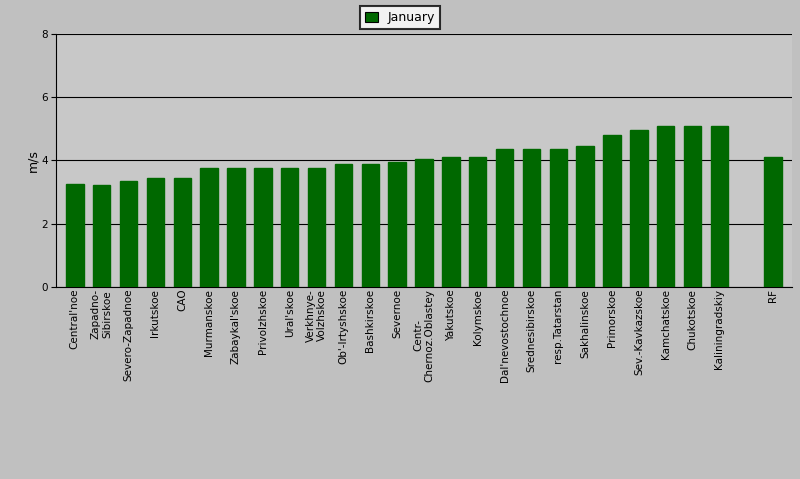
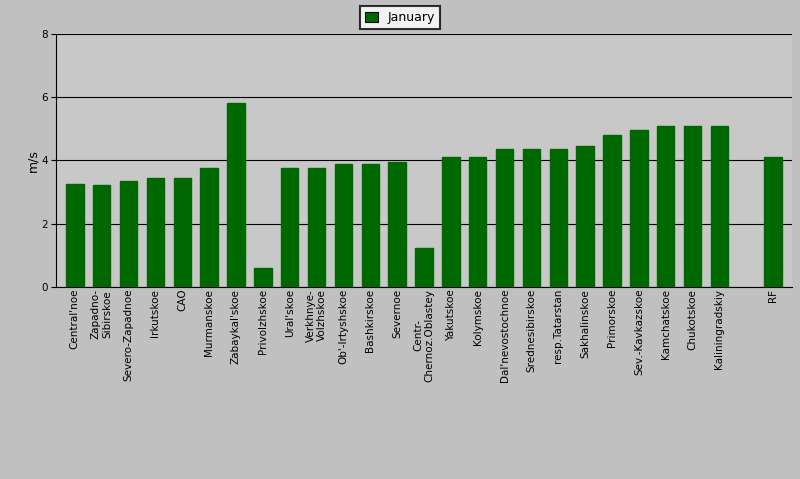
Zabaykal'skoe: 3.77 -> 5.80
Privolzhskoe: 3.77 -> 0.60
Centr- Chernoz.Oblastey: 4.05 -> 1.25
